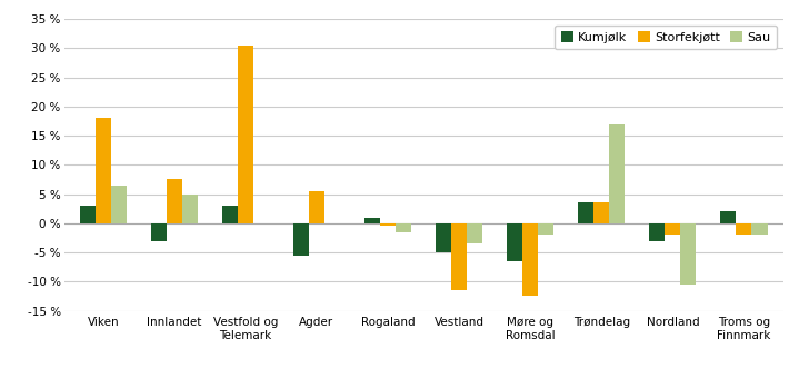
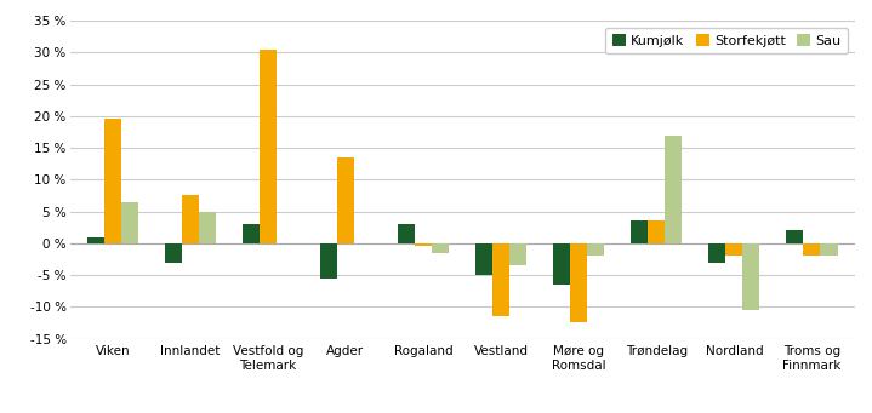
Kumjølk/Viken: 3.0 % -> 1.0 %
Storfekjøtt/Viken: 18.0 % -> 19.5 %
Storfekjøtt/Agder: 5.4 % -> 13.5 %
Kumjølk/Rogaland: 1.0 % -> 3.0 %
